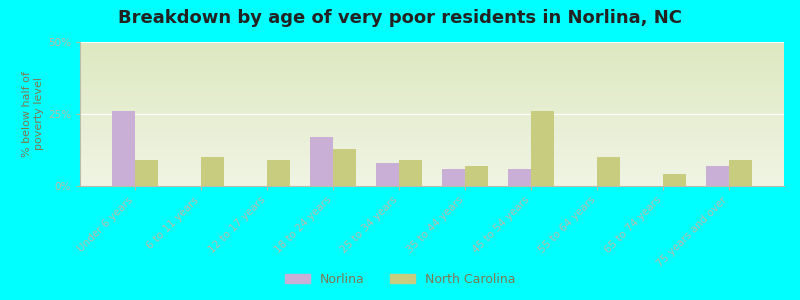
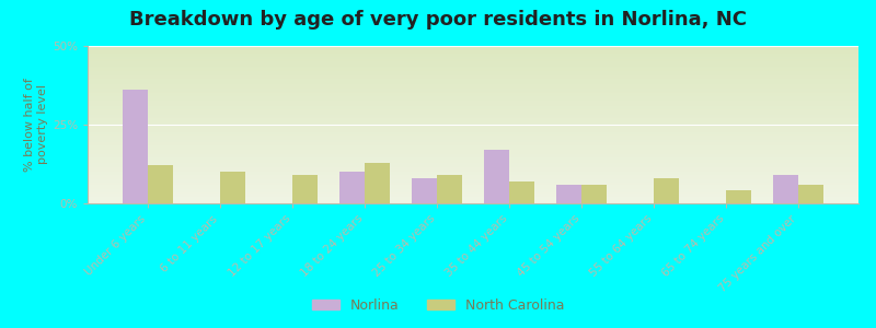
Norlina/Under 6 years: 26% -> 36%
North Carolina/Under 6 years: 9% -> 12%
Norlina/18 to 24 years: 17% -> 10%
Norlina/35 to 44 years: 6% -> 17%
North Carolina/45 to 54 years: 26% -> 6%
North Carolina/55 to 64 years: 10% -> 8%
Norlina/75 years and over: 7% -> 9%
North Carolina/75 years and over: 9% -> 6%
